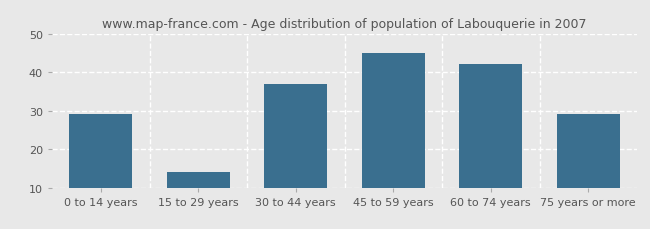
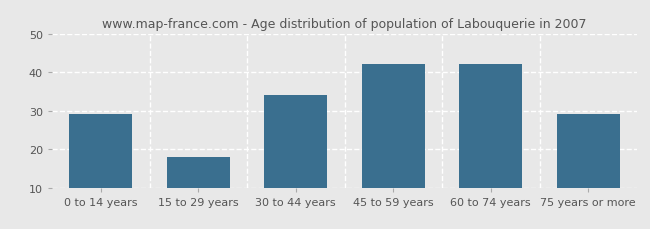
15 to 29 years: 14 -> 18
30 to 44 years: 37 -> 34
45 to 59 years: 45 -> 42
